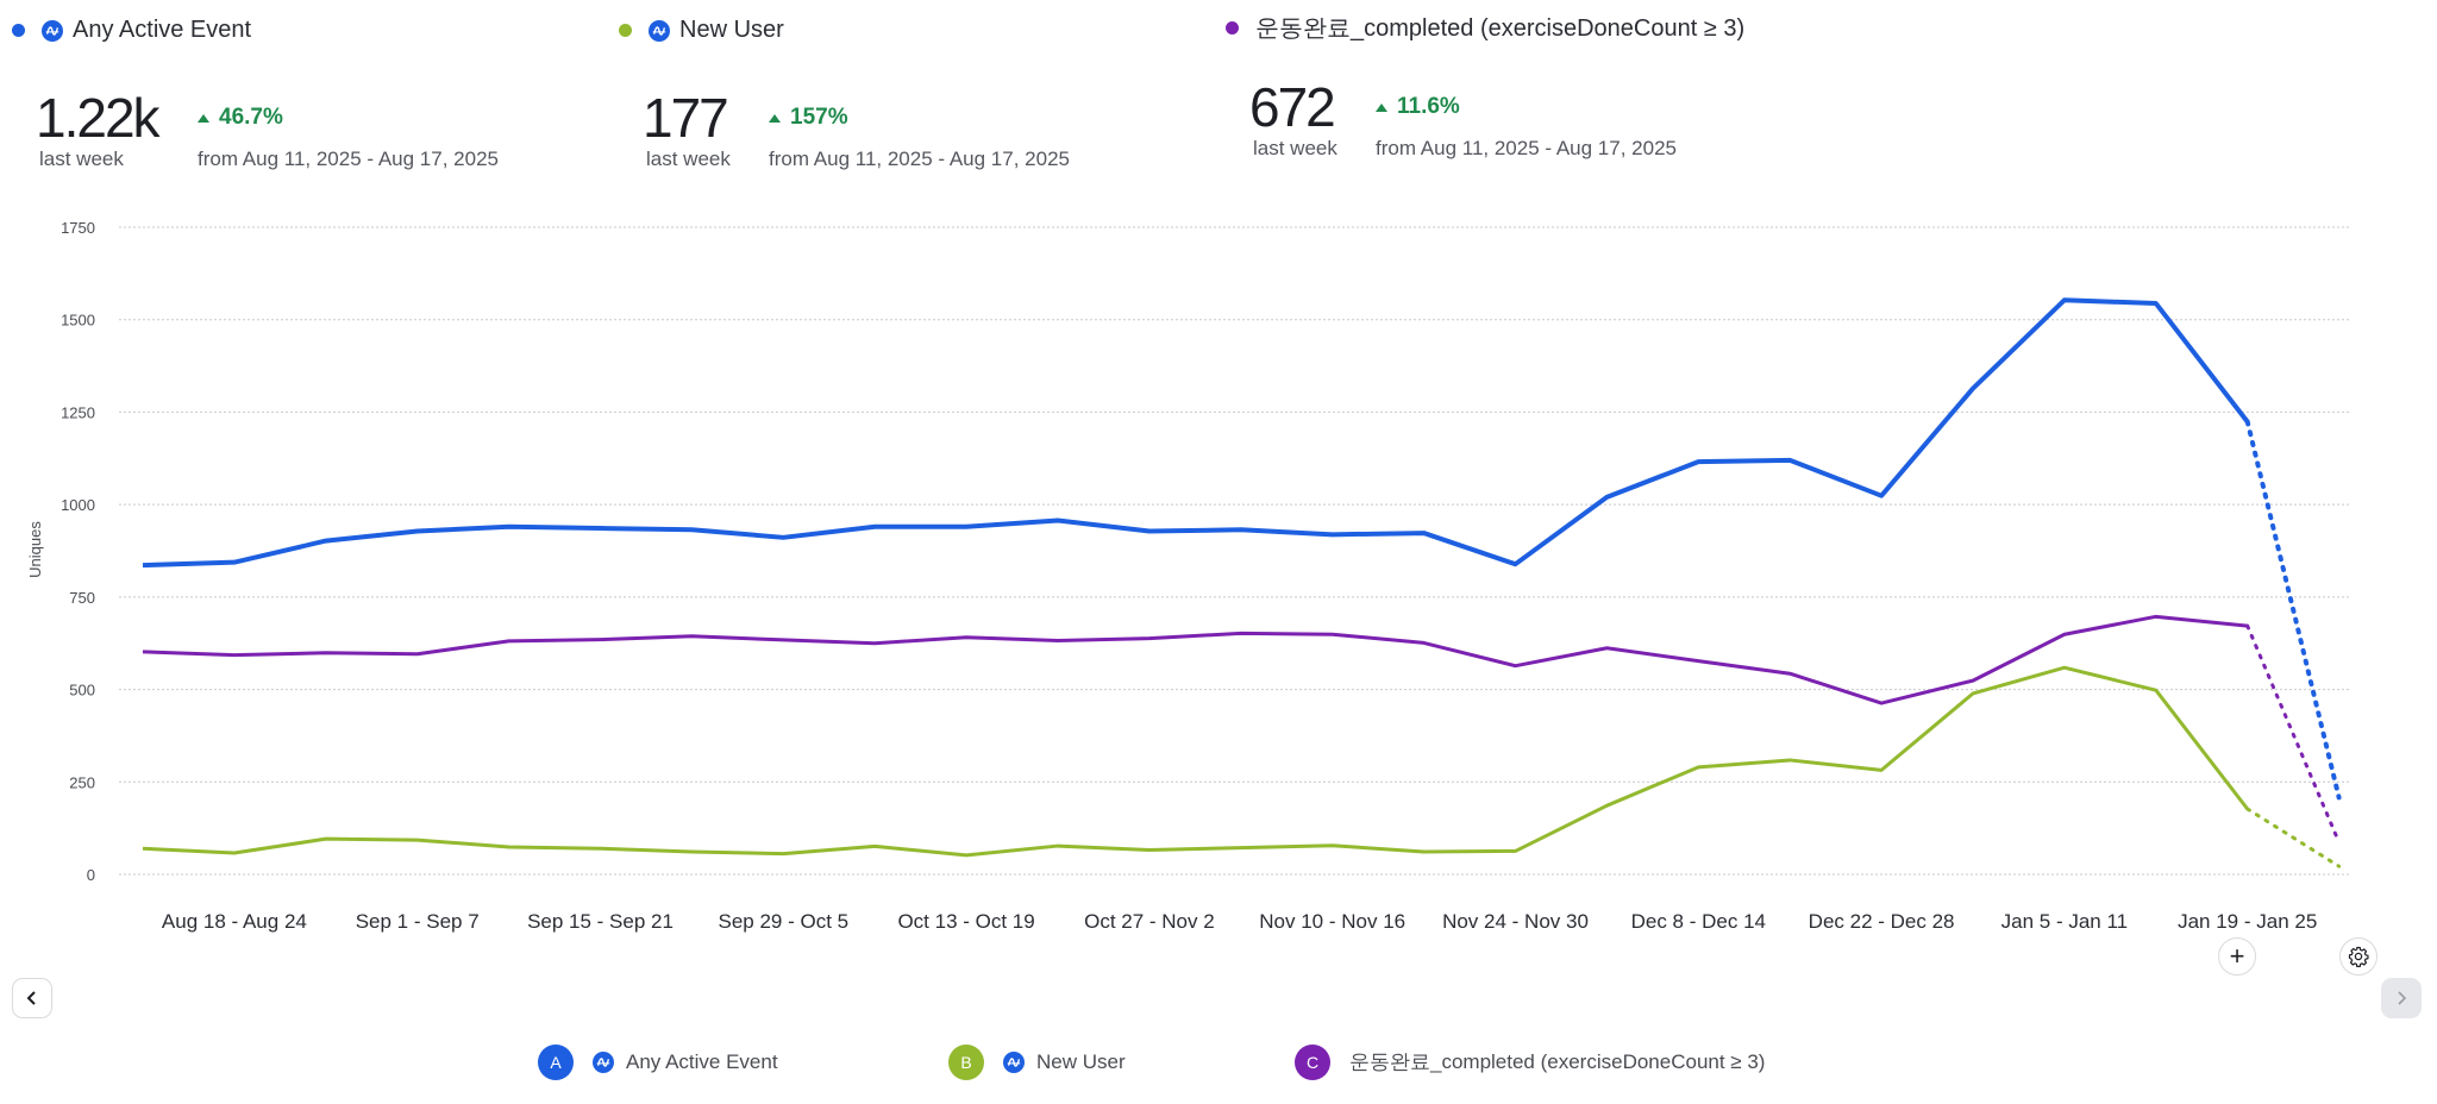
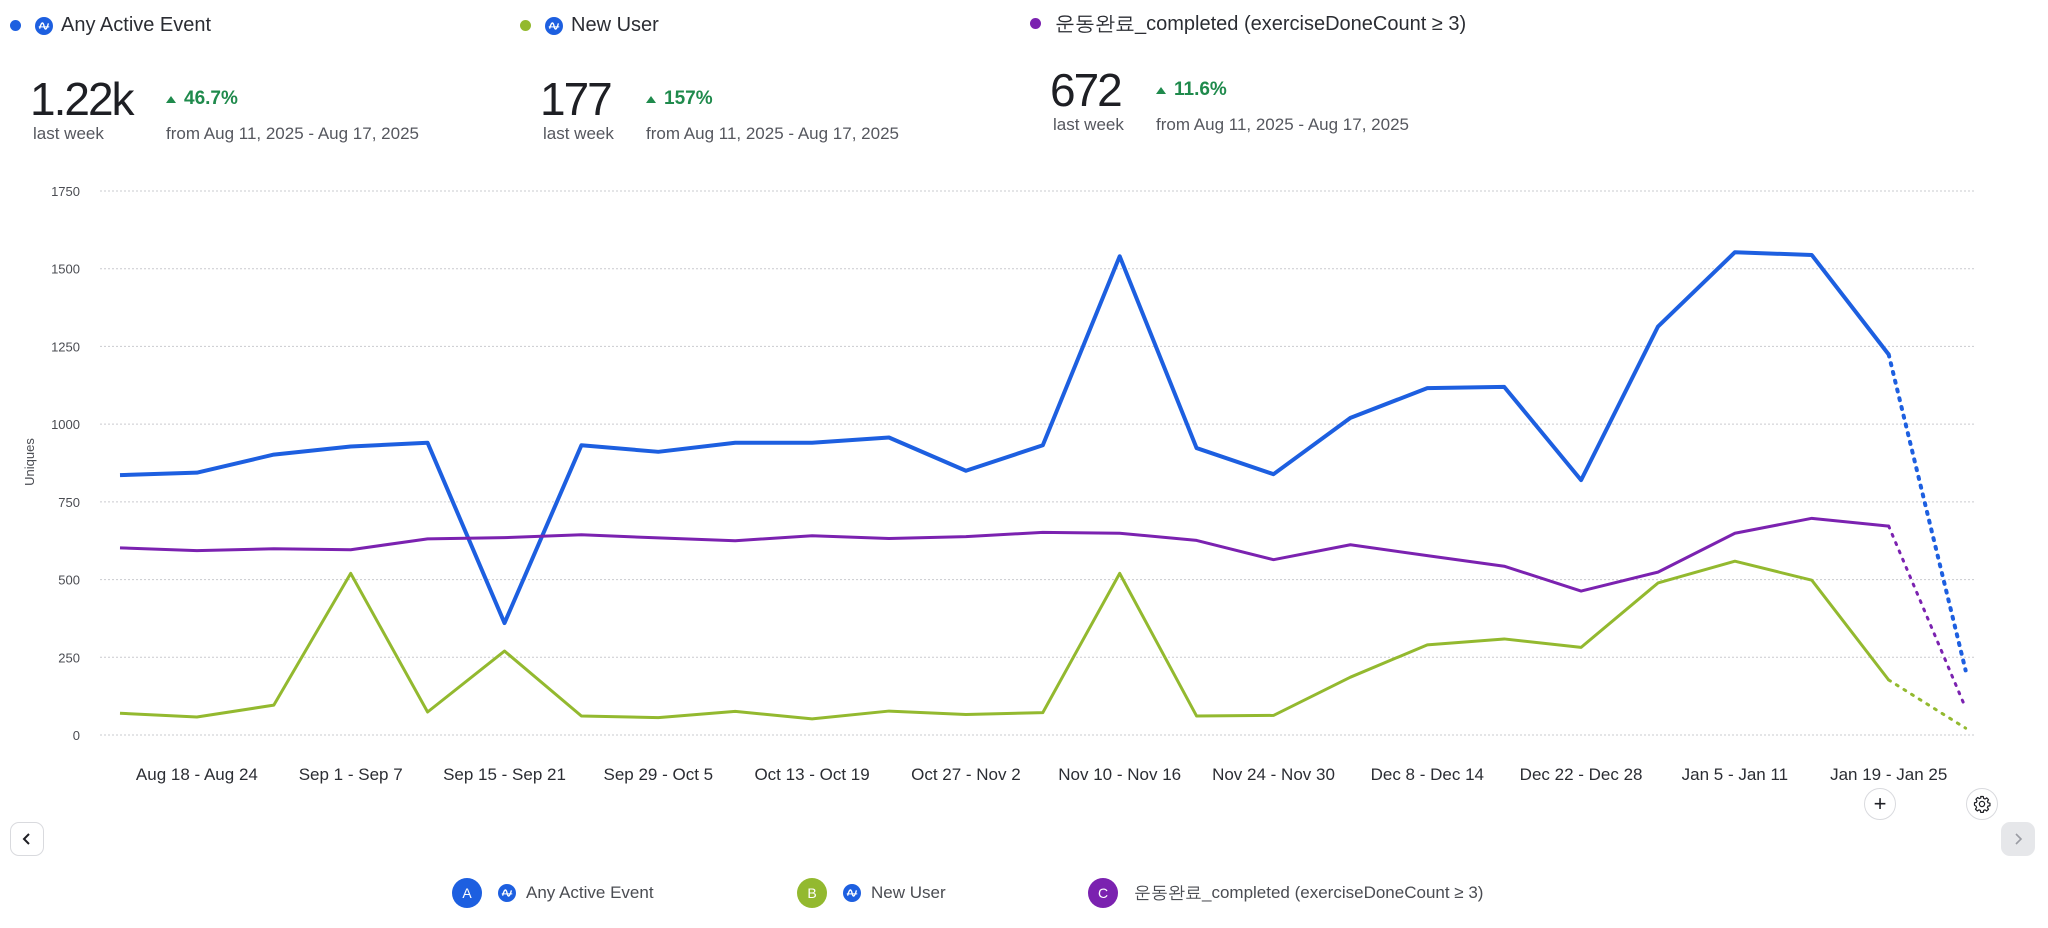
New User/Sep 1 - Sep 7: 90 -> 520
Any Active Event/Sep 15 - Sep 21: 940 -> 360
New User/Sep 15 - Sep 21: 70 -> 270
Any Active Event/Oct 27 - Nov 2: 930 -> 850
Any Active Event/Nov 10 - Nov 16: 920 -> 1540
New User/Nov 10 - Nov 16: 80 -> 520
Any Active Event/Dec 22 - Dec 28: 1020 -> 820
